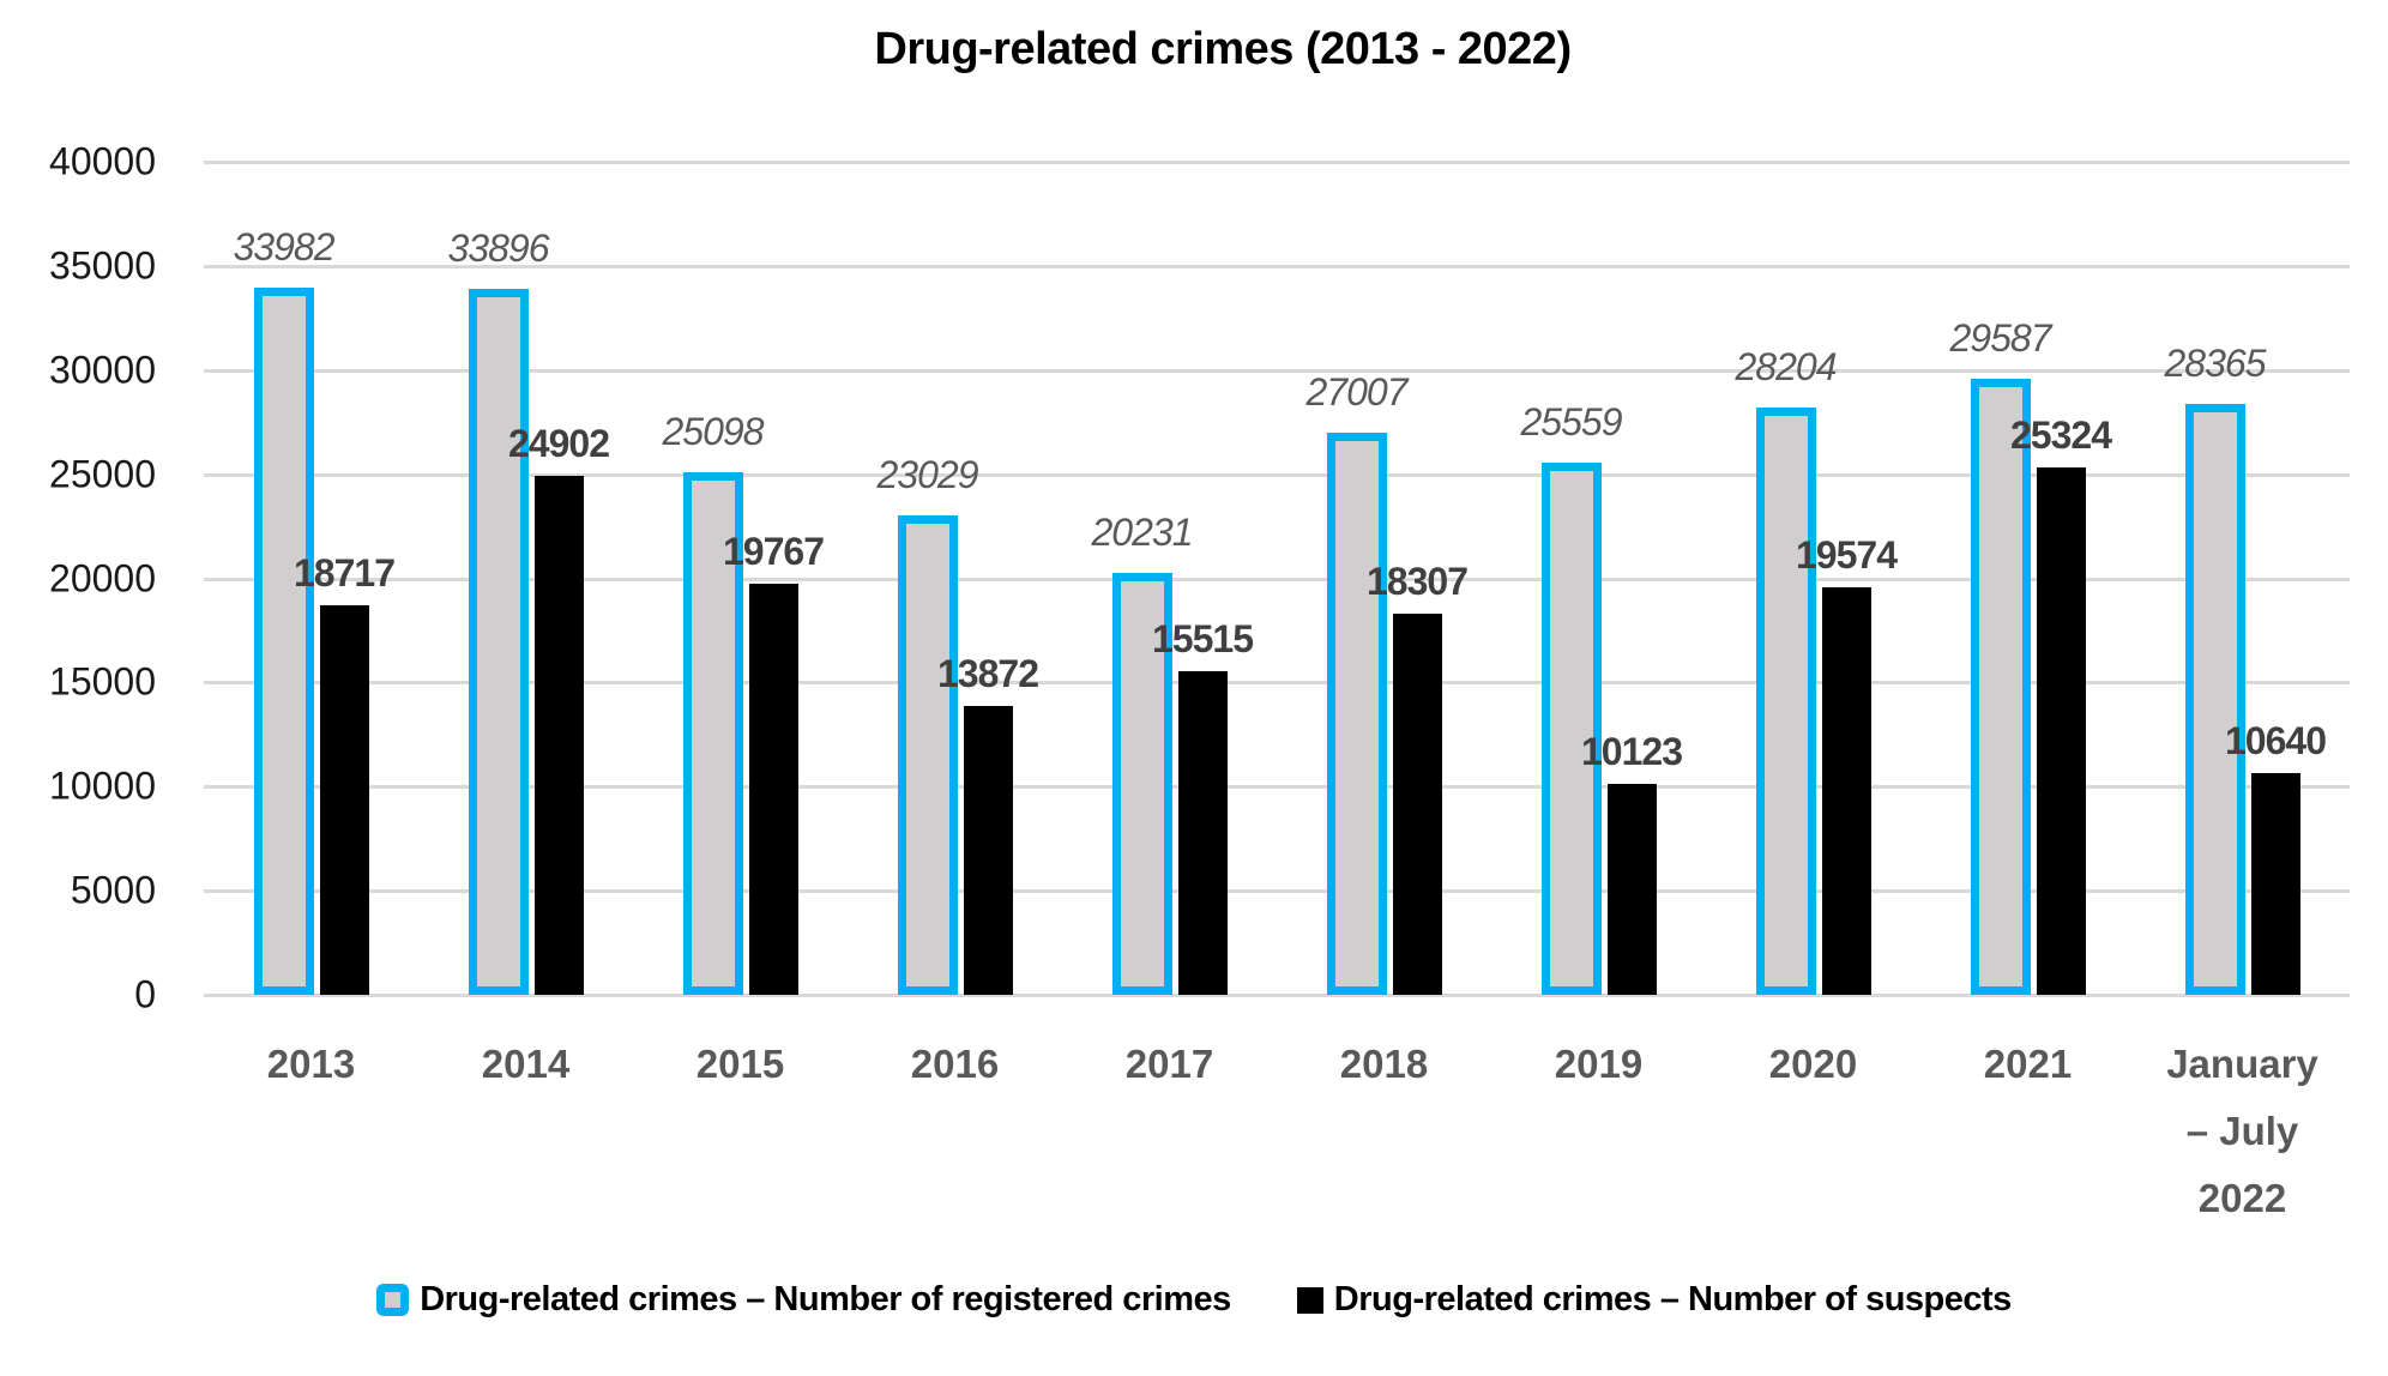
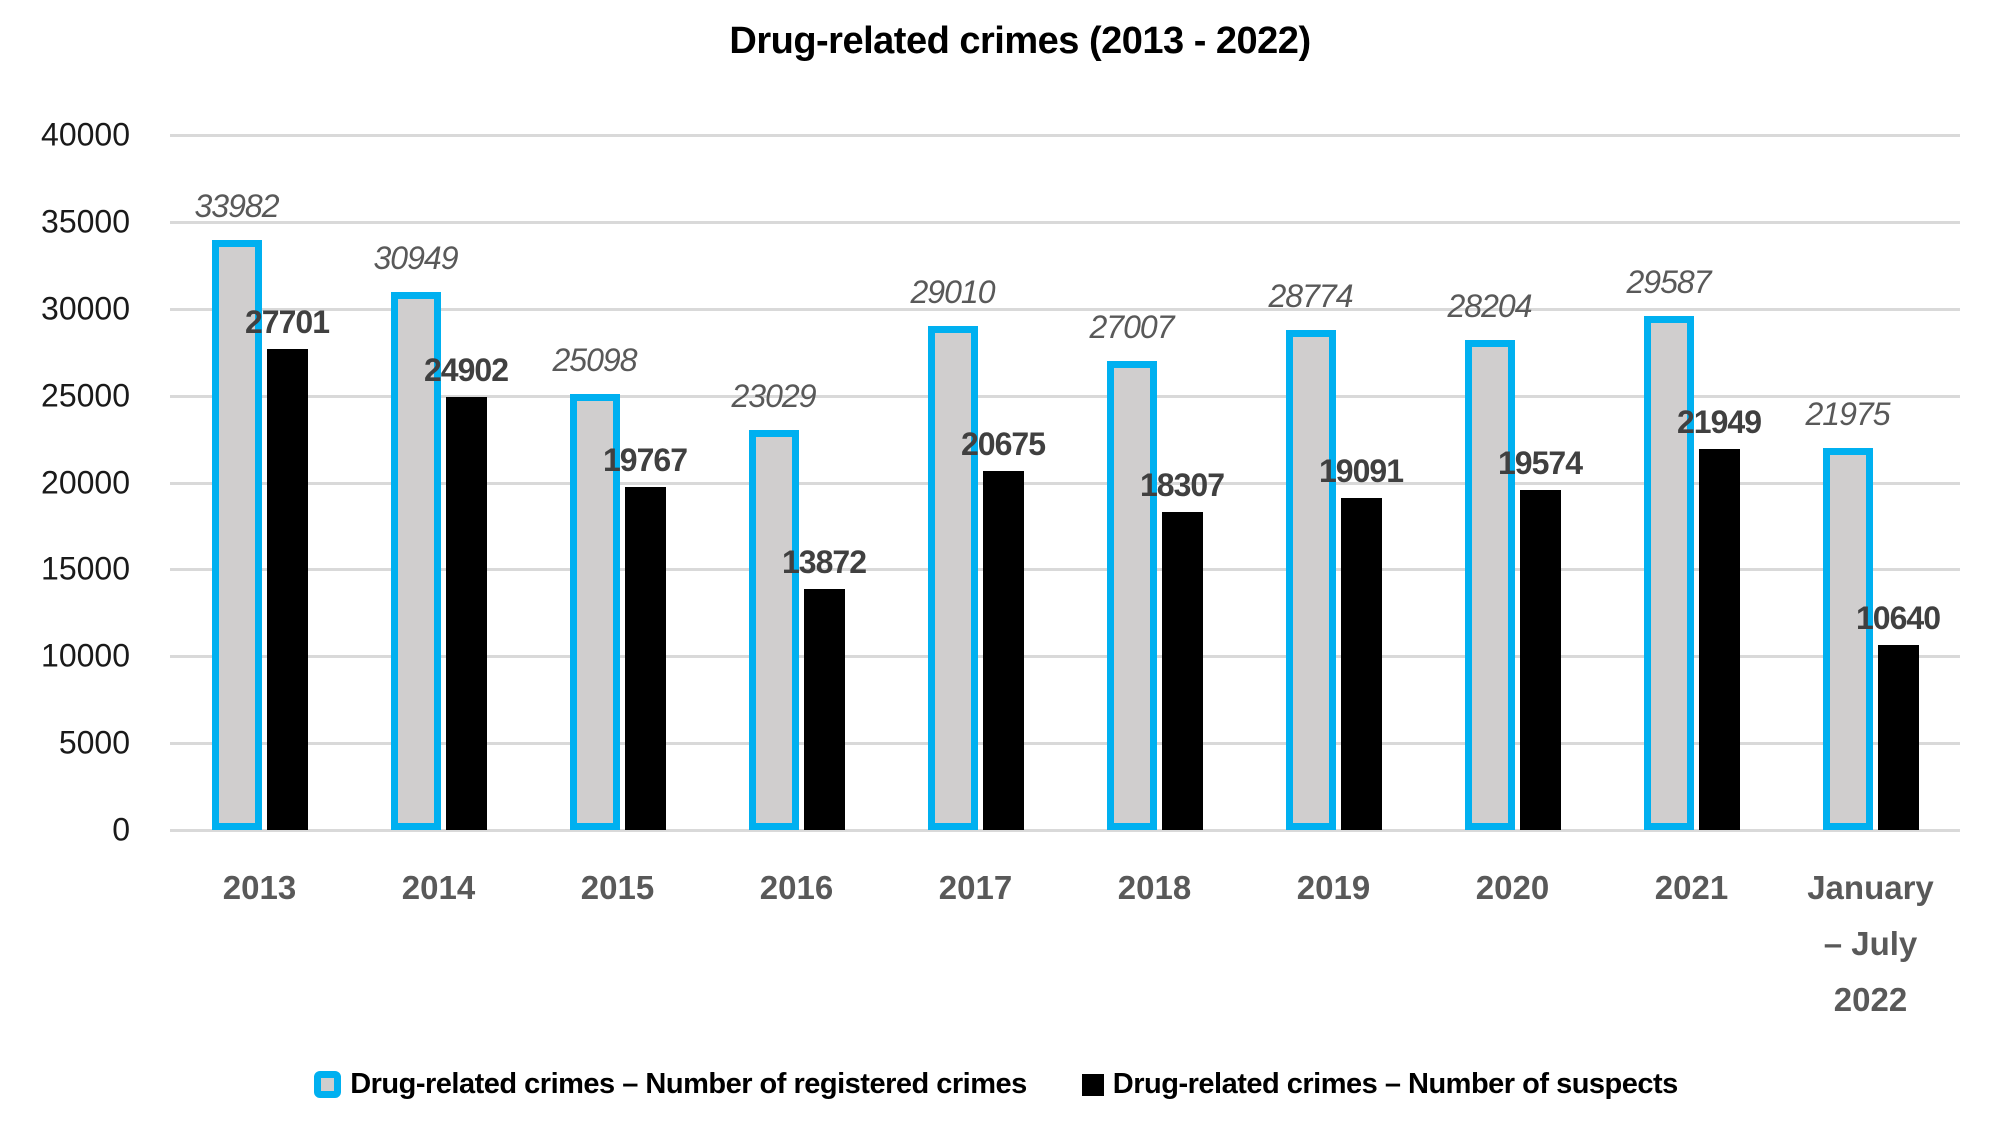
Drug-related crimes – Number of suspects/2013: 18717 -> 27701
Drug-related crimes – Number of registered crimes/2014: 33896 -> 30949
Drug-related crimes – Number of registered crimes/2017: 20231 -> 29010
Drug-related crimes – Number of suspects/2017: 15515 -> 20675
Drug-related crimes – Number of registered crimes/2019: 25559 -> 28774
Drug-related crimes – Number of suspects/2019: 10123 -> 19091
Drug-related crimes – Number of suspects/2021: 25324 -> 21949
Drug-related crimes – Number of registered crimes/January – July 2022: 28365 -> 21975
